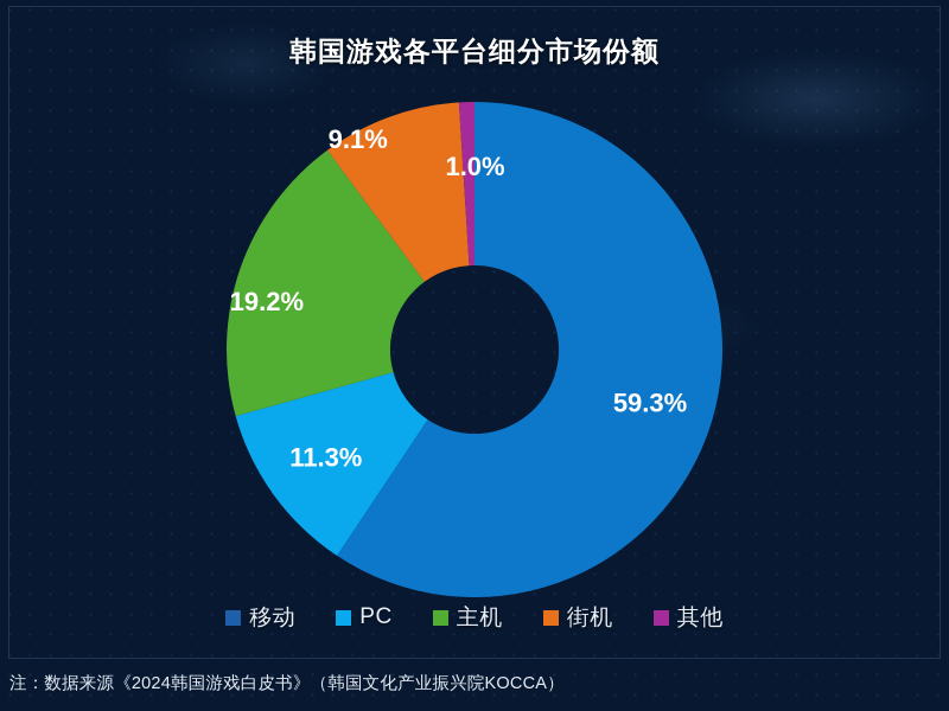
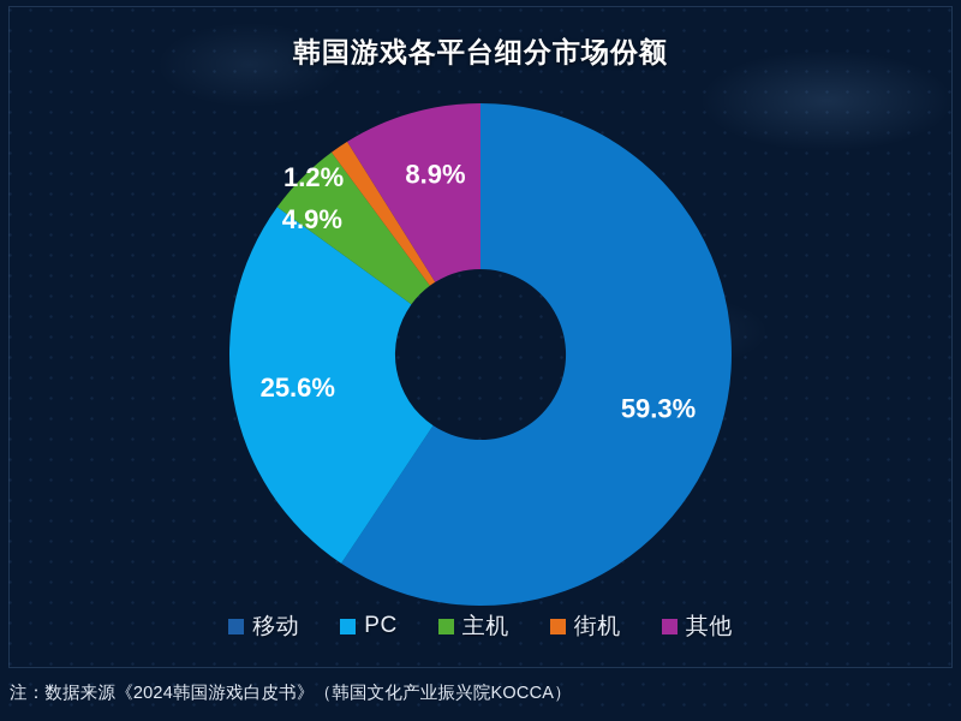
PC: 11.3% -> 25.6%
主机: 19.2% -> 4.9%
街机: 9.1% -> 1.2%
其他: 1.0% -> 8.9%
